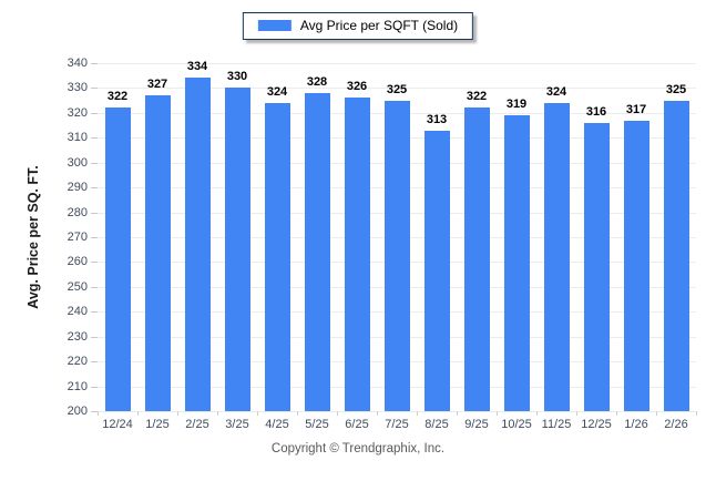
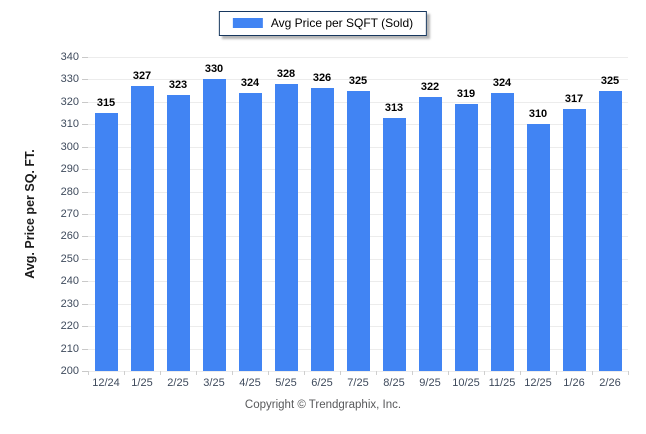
12/24: 322 -> 315
2/25: 334 -> 323
12/25: 316 -> 310
